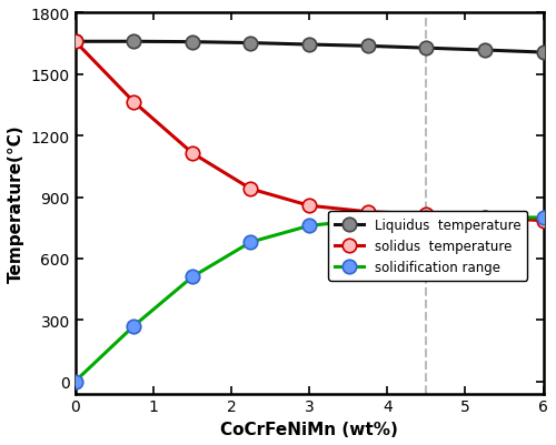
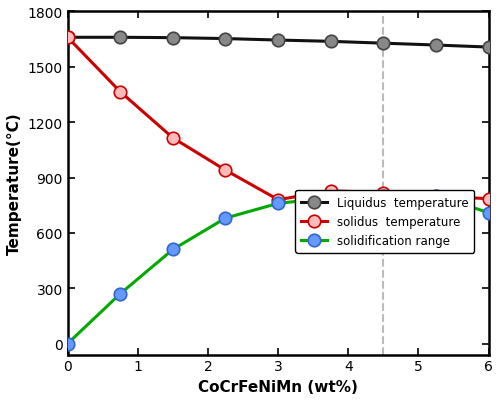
solidus temperature/3: 860 -> 780
solidification range/6: 800 -> 710
